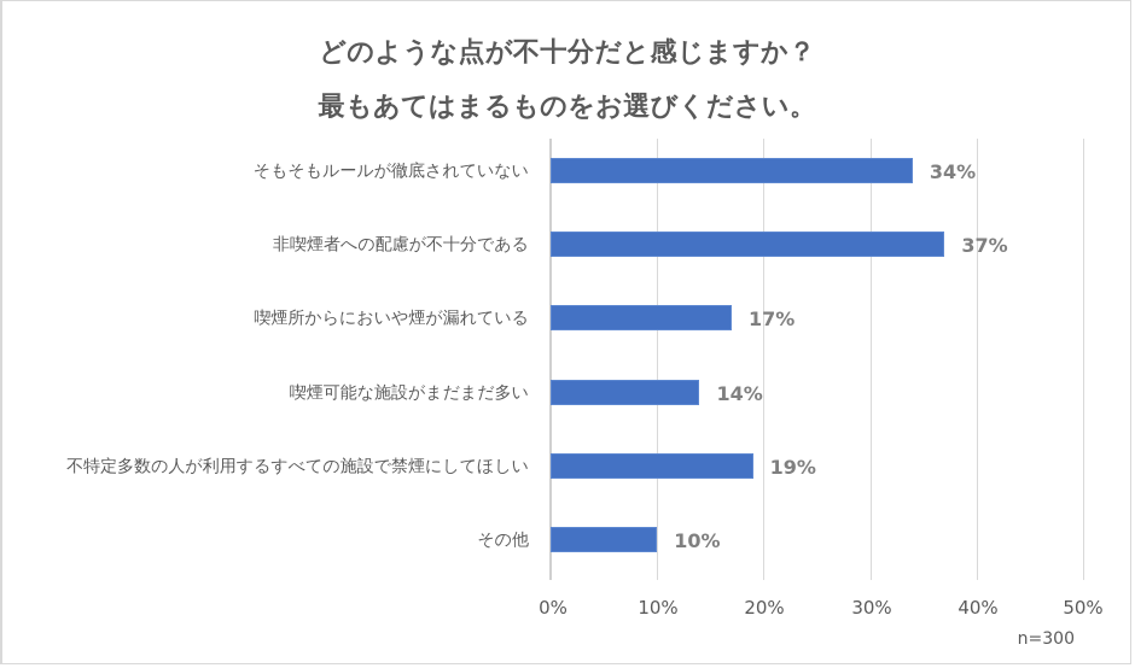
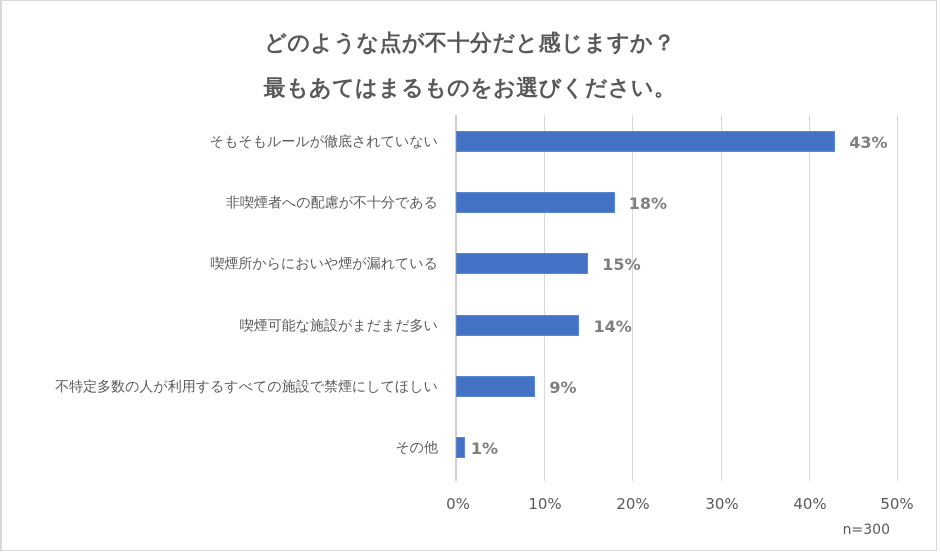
そもそもルールが徹底されていない: 34% -> 43%
非喫煙者への配慮が不十分である: 37% -> 18%
喫煙所からにおいや煙が漏れている: 17% -> 15%
不特定多数の人が利用するすべての施設で禁煙にしてほしい: 19% -> 9%
その他: 10% -> 1%
